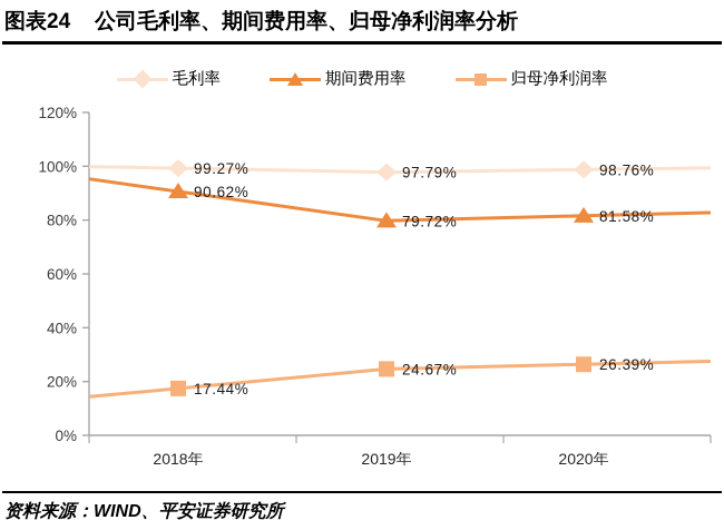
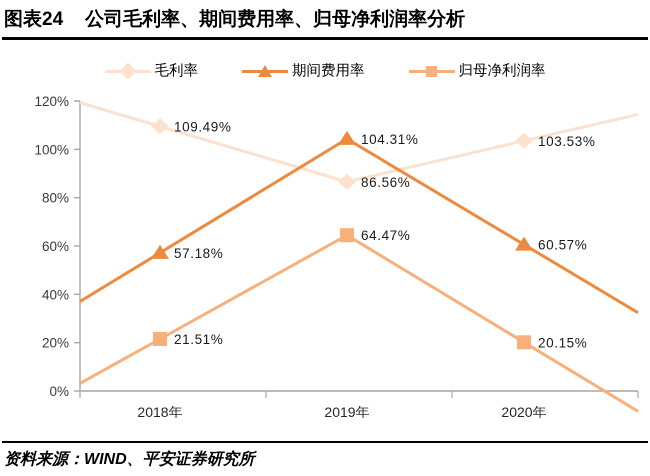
毛利率/2018年: 99.27% -> 109.49%
期间费用率/2018年: 90.62% -> 57.18%
归母净利润率/2018年: 17.44% -> 21.51%
毛利率/2019年: 97.79% -> 86.56%
期间费用率/2019年: 79.72% -> 104.31%
归母净利润率/2019年: 24.67% -> 64.47%
毛利率/2020年: 98.76% -> 103.53%
期间费用率/2020年: 81.58% -> 60.57%
归母净利润率/2020年: 26.39% -> 20.15%
